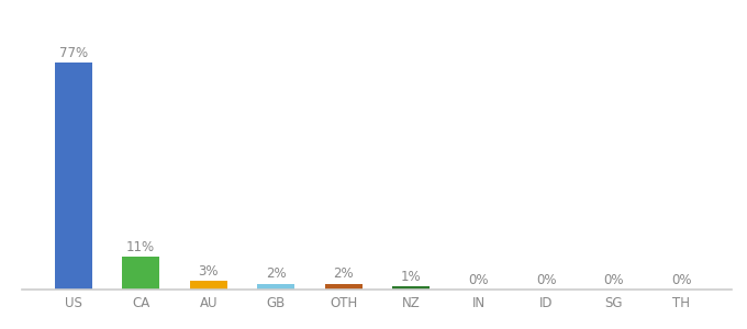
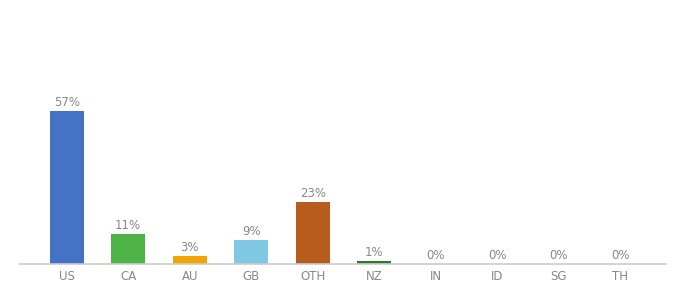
US: 77% -> 57%
GB: 2% -> 9%
OTH: 2% -> 23%
